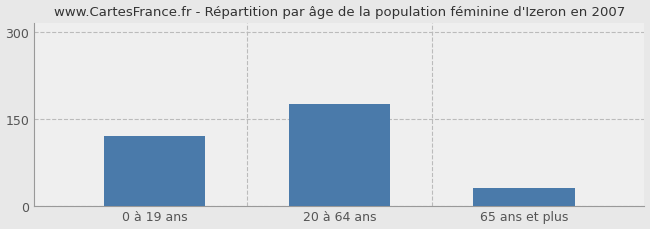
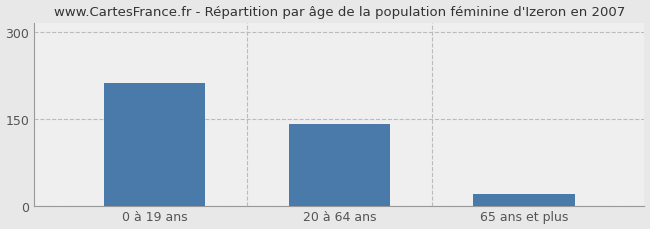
0 à 19 ans: 120 -> 212
20 à 64 ans: 175 -> 140
65 ans et plus: 30 -> 20
